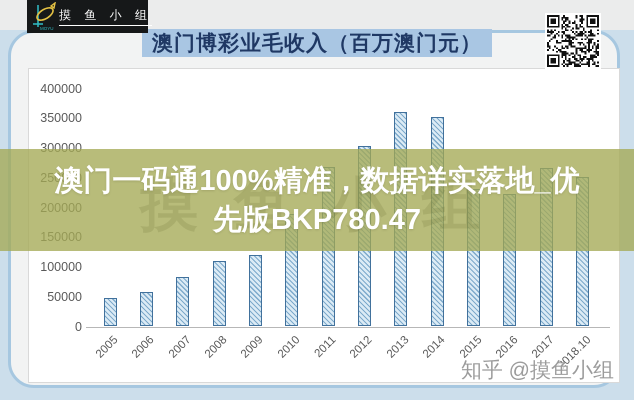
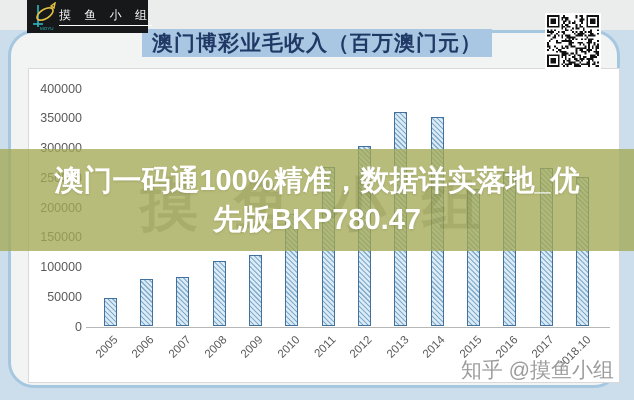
2006: 60000 -> 80000
2016: 220000 -> 260000
